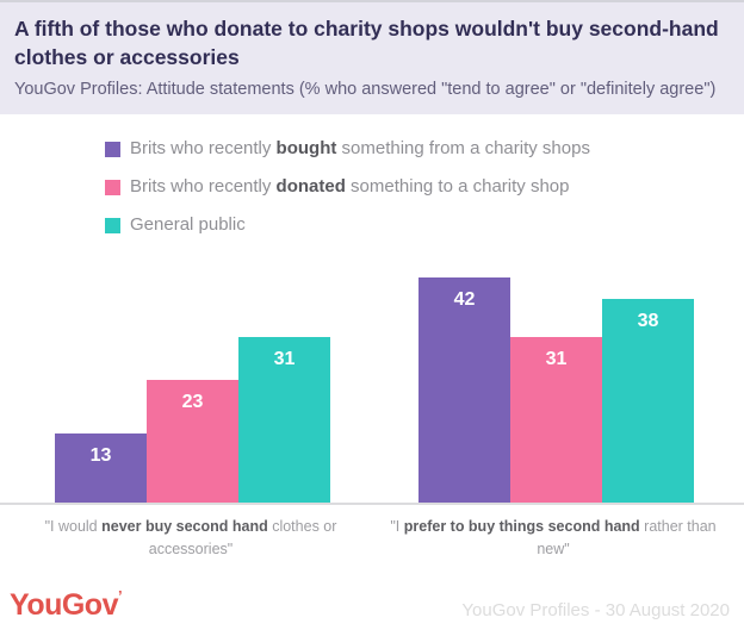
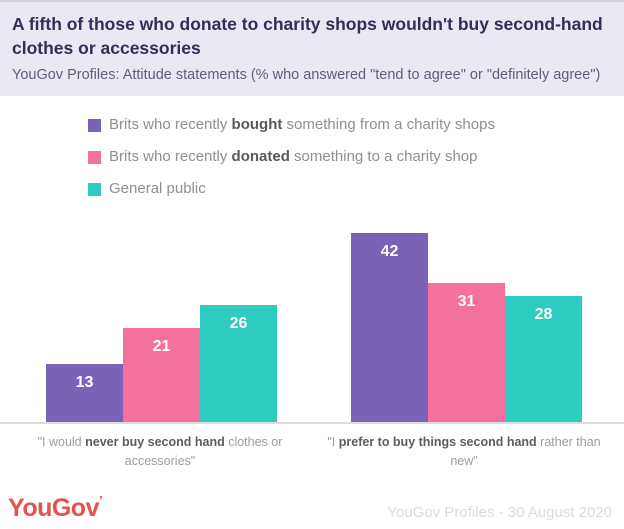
Brits who recently donated something to a charity shop/"I would never buy second hand clothes or accessories": 23 -> 21
General public/"I would never buy second hand clothes or accessories": 31 -> 26
General public/"I prefer to buy things second hand rather than new": 38 -> 28
